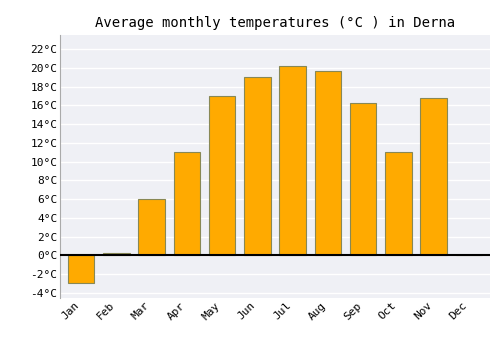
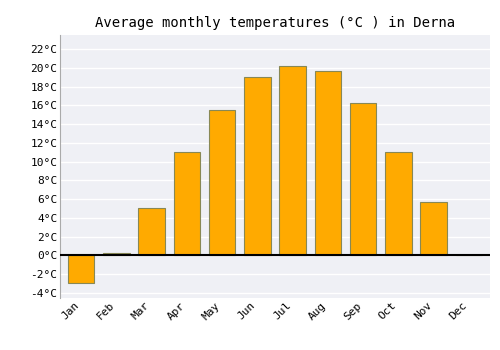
Mar: 6.0°C -> 5.0°C
May: 17.0°C -> 15.5°C
Nov: 16.8°C -> 5.7°C
